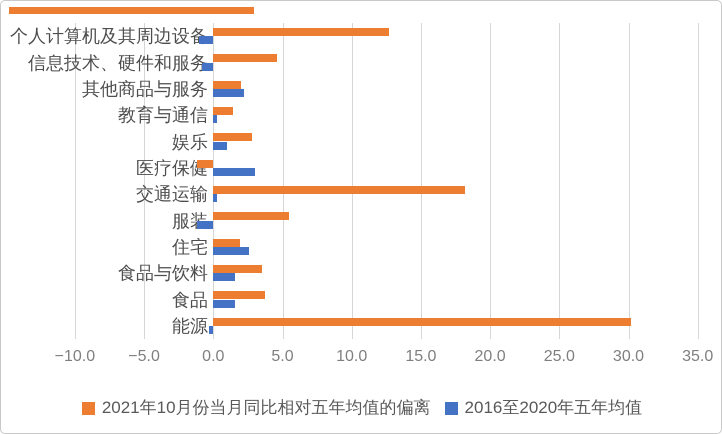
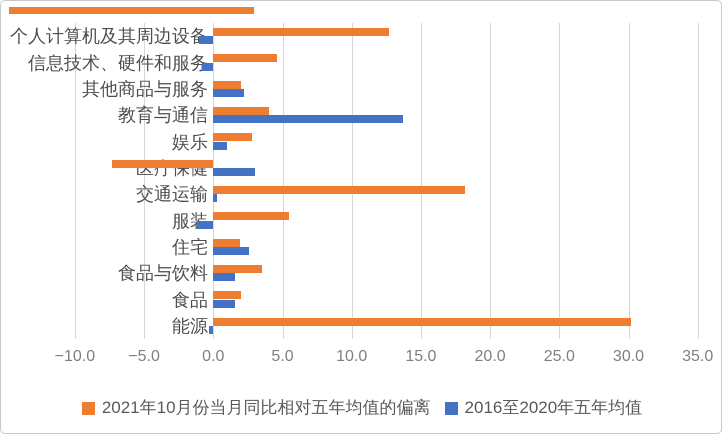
2021年10月份当月同比相对五年均值的偏离/教育与通信: 1.4 -> 4.0
2016至2020年五年均值/教育与通信: 0.3 -> 13.7
2021年10月份当月同比相对五年均值的偏离/医疗保健: -1.2 -> -7.3
2021年10月份当月同比相对五年均值的偏离/食品: 3.7 -> 2.0
